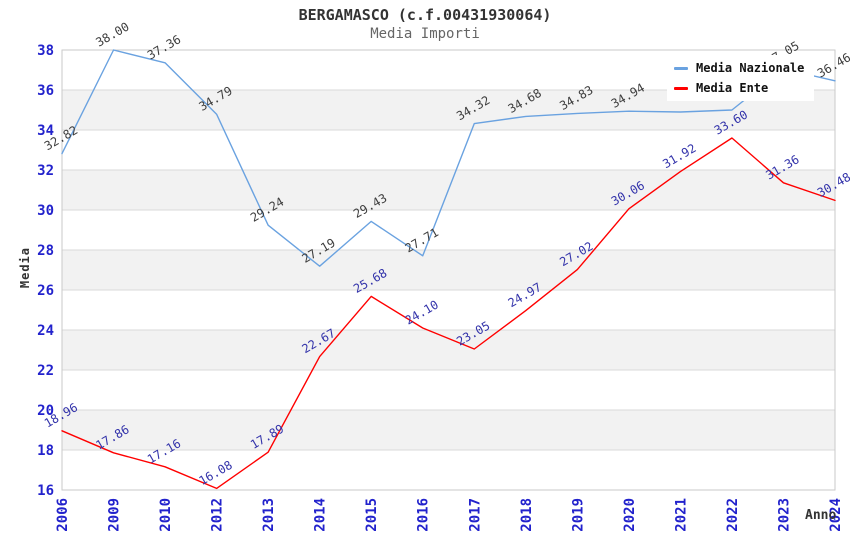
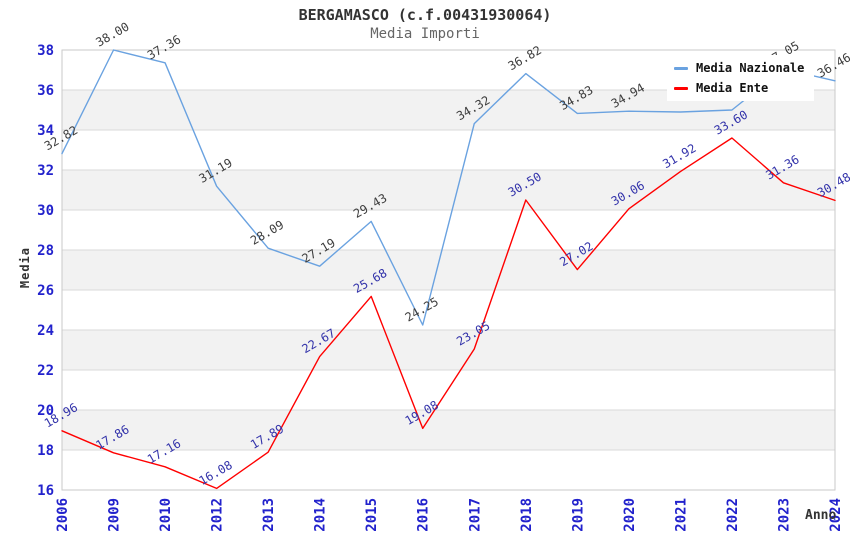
Media Nazionale/2012: 34.79 -> 31.19
Media Nazionale/2013: 29.24 -> 28.09
Media Nazionale/2016: 27.71 -> 24.25
Media Ente/2016: 24.10 -> 19.08
Media Nazionale/2018: 34.68 -> 36.82
Media Ente/2018: 24.97 -> 30.50
